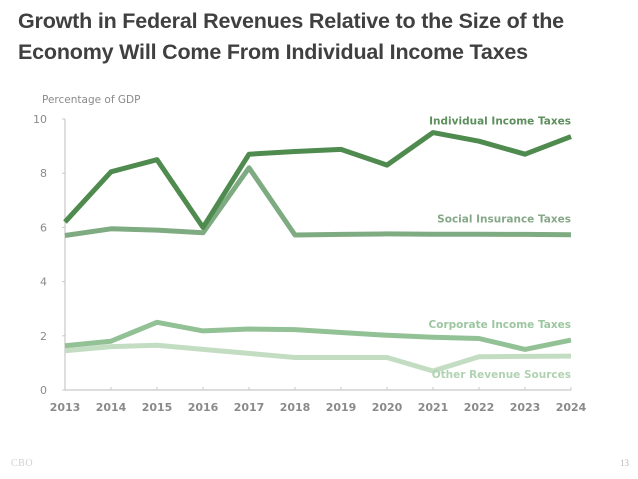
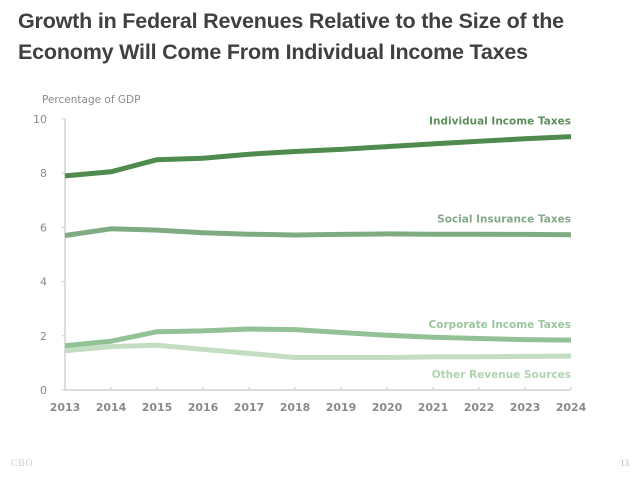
Individual Income Taxes/2013: 6.2 -> 7.9
Corporate Income Taxes/2015: 2.5 -> 2.1
Individual Income Taxes/2016: 6.0 -> 8.6
Social Insurance Taxes/2017: 8.2 -> 5.8
Individual Income Taxes/2020: 8.3 -> 9.0
Individual Income Taxes/2021: 9.5 -> 9.1
Other Revenue Sources/2021: 0.7 -> 1.2
Individual Income Taxes/2023: 8.7 -> 9.3
Corporate Income Taxes/2023: 1.5 -> 1.9
